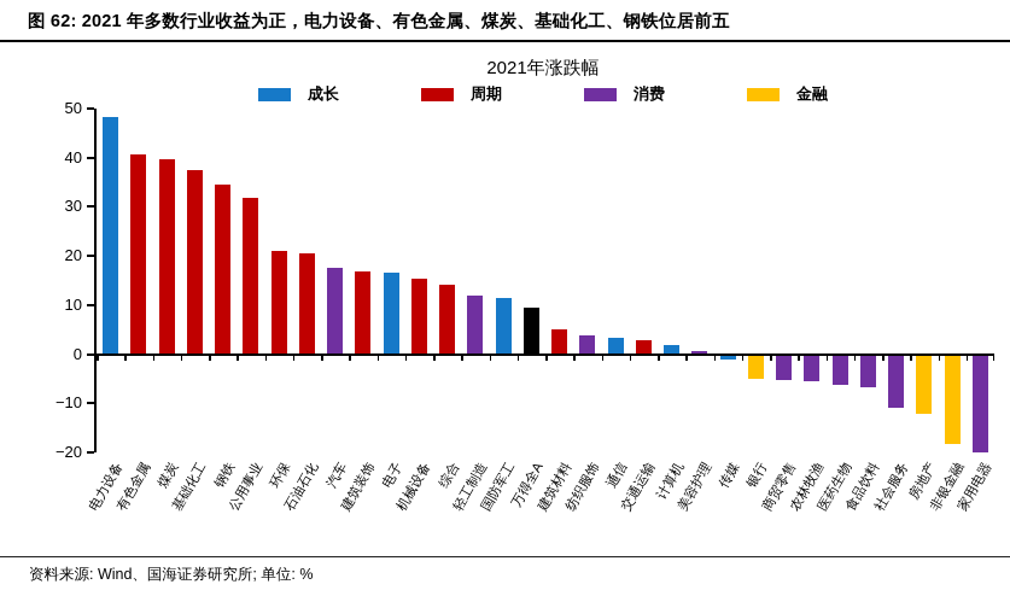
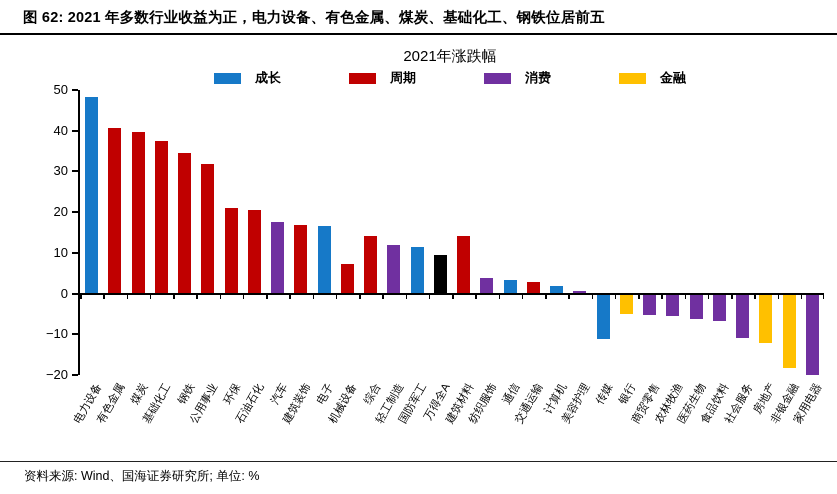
机械设备: 15 -> 7
建筑材料: 5 -> 14
传媒: -1 -> -11
